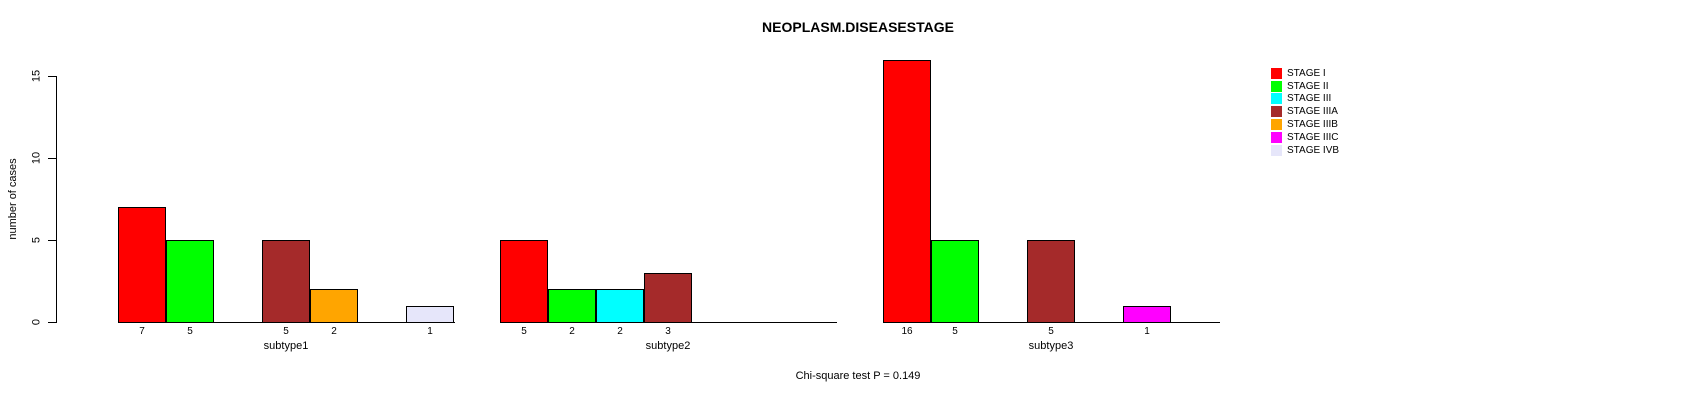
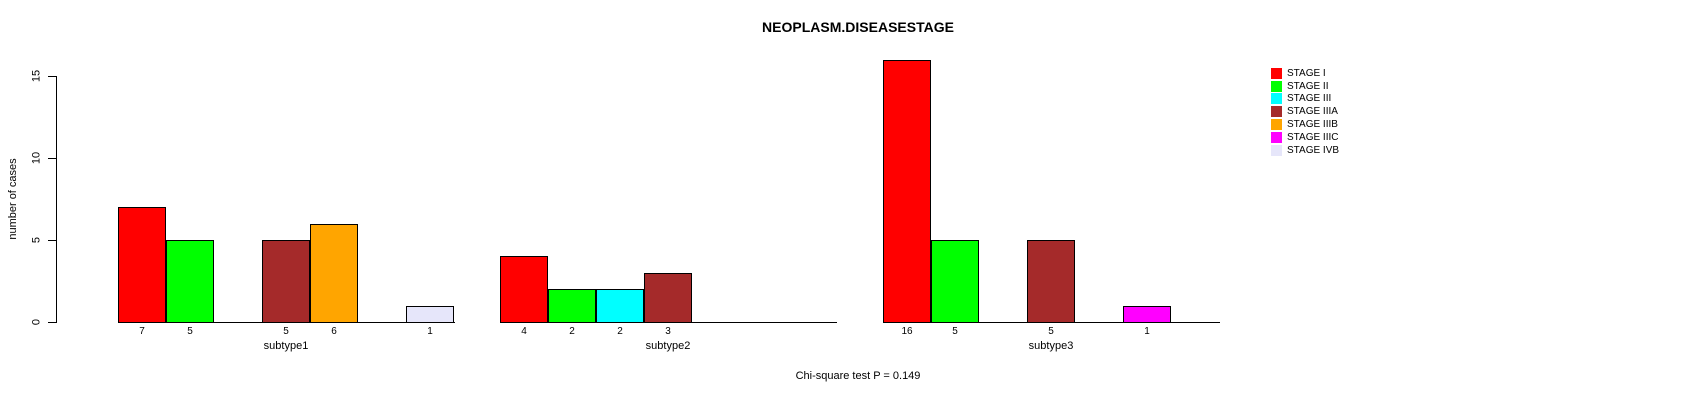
STAGE IIIB/subtype1: 2 -> 6
STAGE I/subtype2: 5 -> 4
